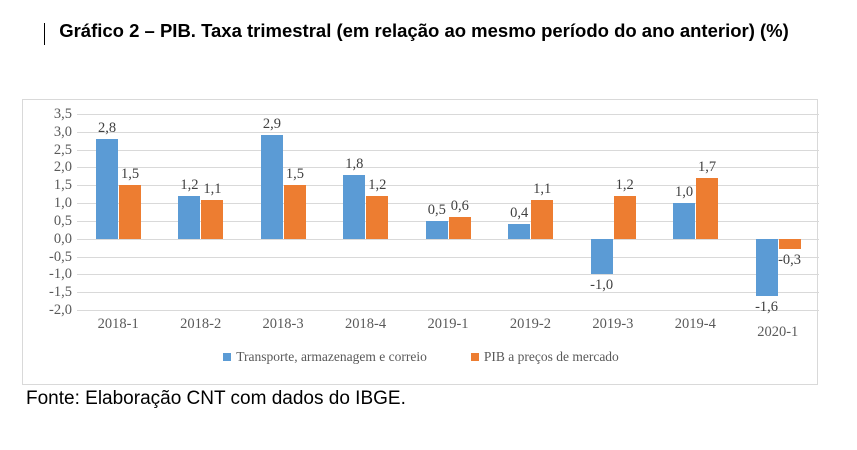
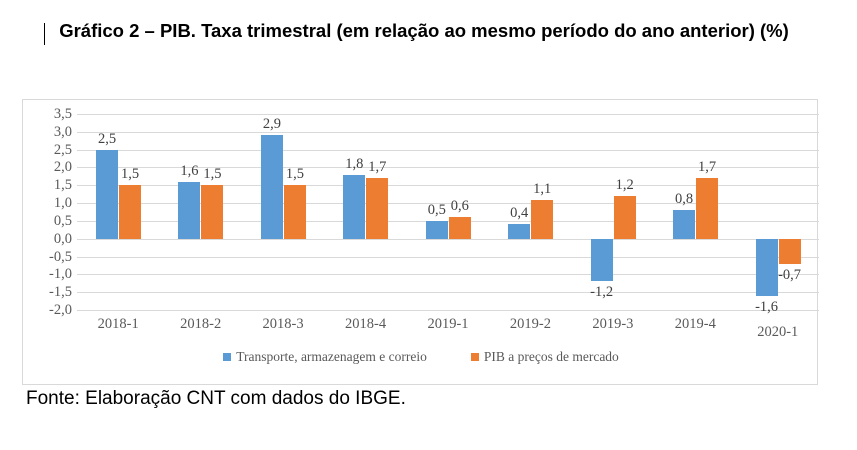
Transporte, armazenagem e correio/2018-1: 2,8 -> 2,5
Transporte, armazenagem e correio/2018-2: 1,2 -> 1,6
PIB a preços de mercado/2018-2: 1,1 -> 1,5
PIB a preços de mercado/2018-4: 1,2 -> 1,7
Transporte, armazenagem e correio/2019-3: -1,0 -> -1,2
Transporte, armazenagem e correio/2019-4: 1,0 -> 0,8
PIB a preços de mercado/2020-1: -0,3 -> -0,7
